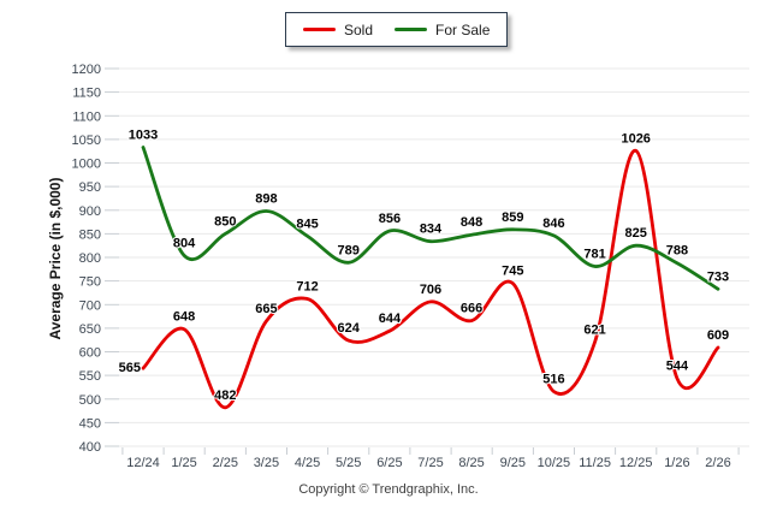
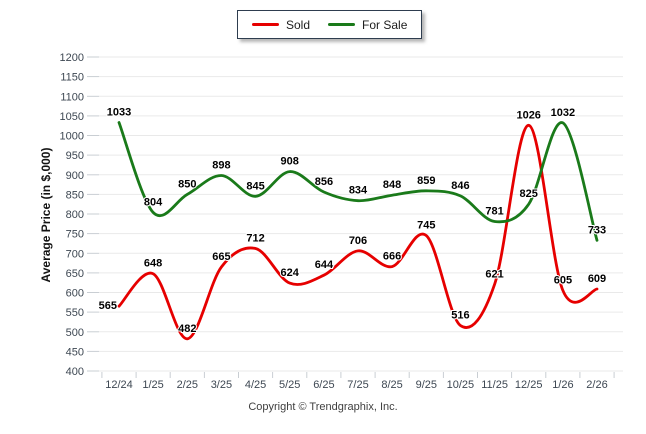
For Sale/5/25: 789 -> 908
Sold/1/26: 544 -> 605
For Sale/1/26: 788 -> 1032
